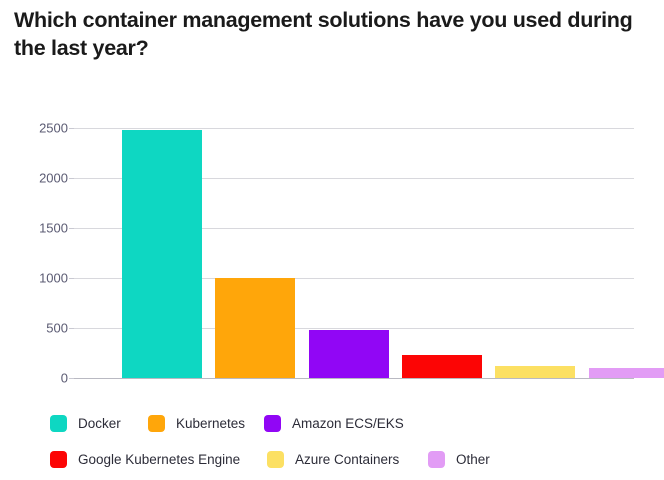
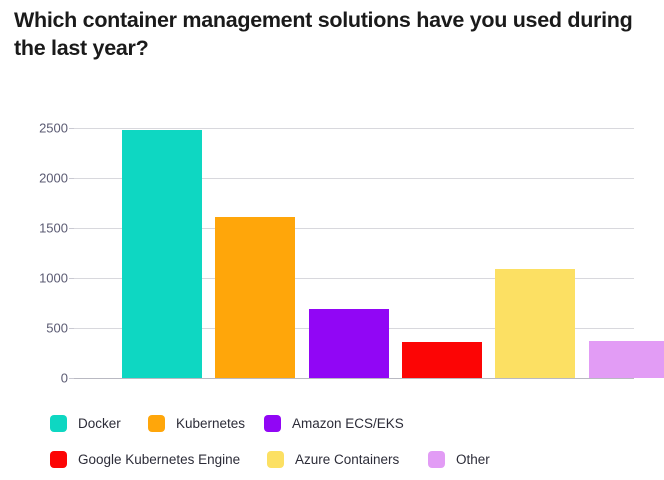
Kubernetes: 1000 -> 1610
Amazon ECS/EKS: 480 -> 690
Google Kubernetes Engine: 230 -> 360
Azure Containers: 120 -> 1090
Other: 100 -> 370
